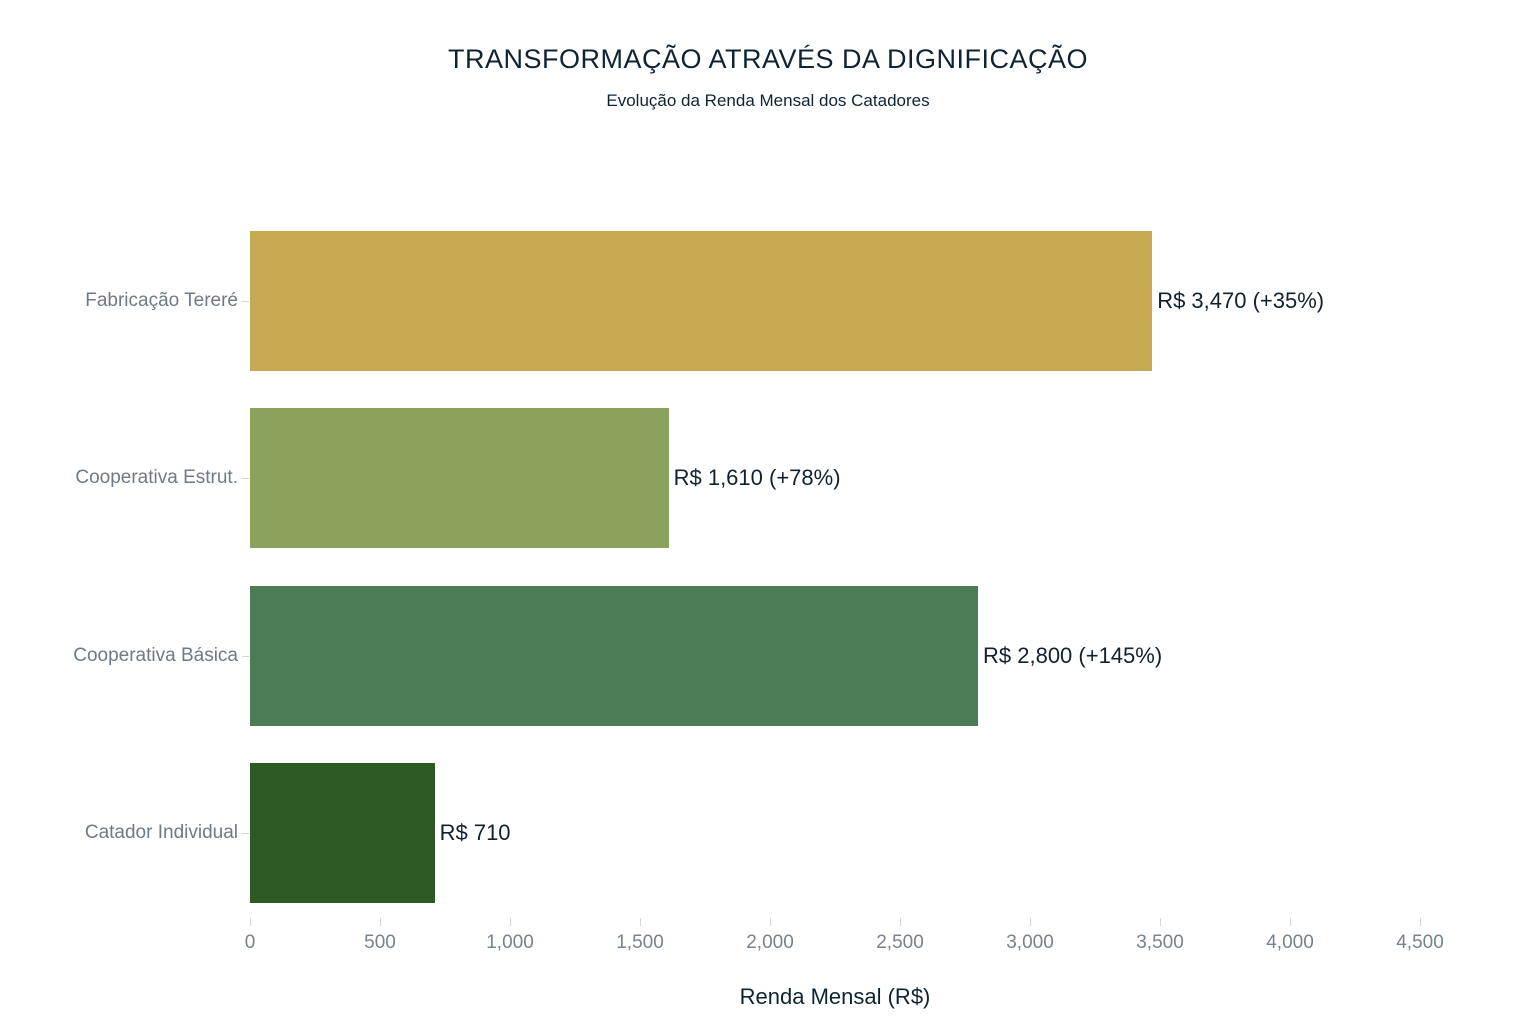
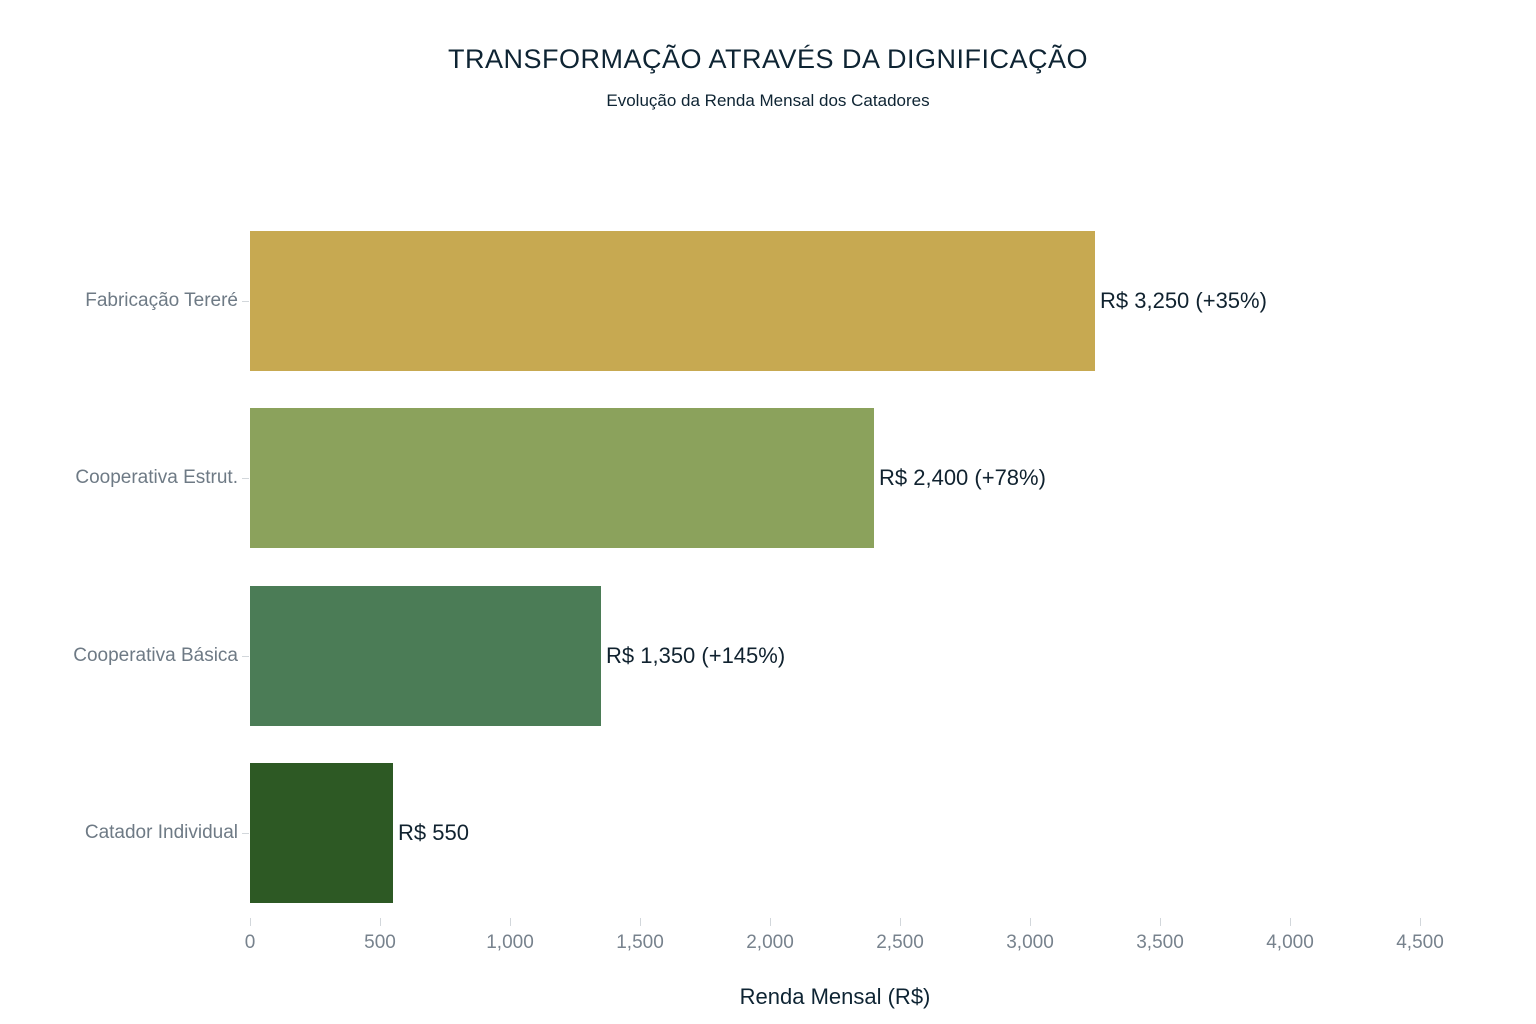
Fabricação Tereré: 3,470 -> 3,250
Cooperativa Estrut.: 1,610 -> 2,400
Cooperativa Básica: 2,800 -> 1,350
Catador Individual: 710 -> 550
